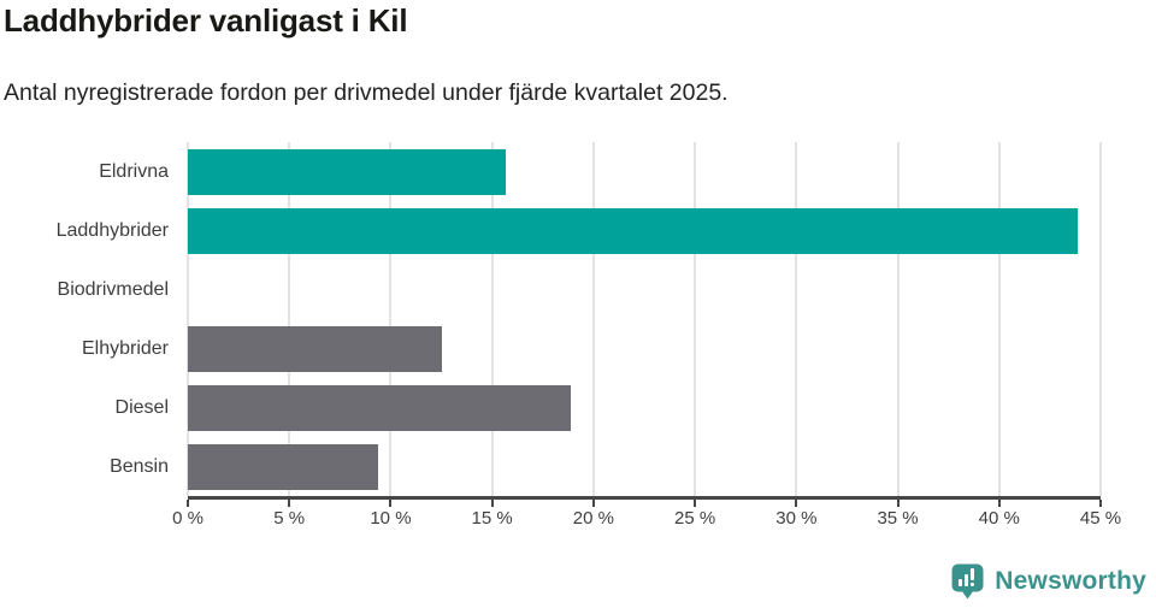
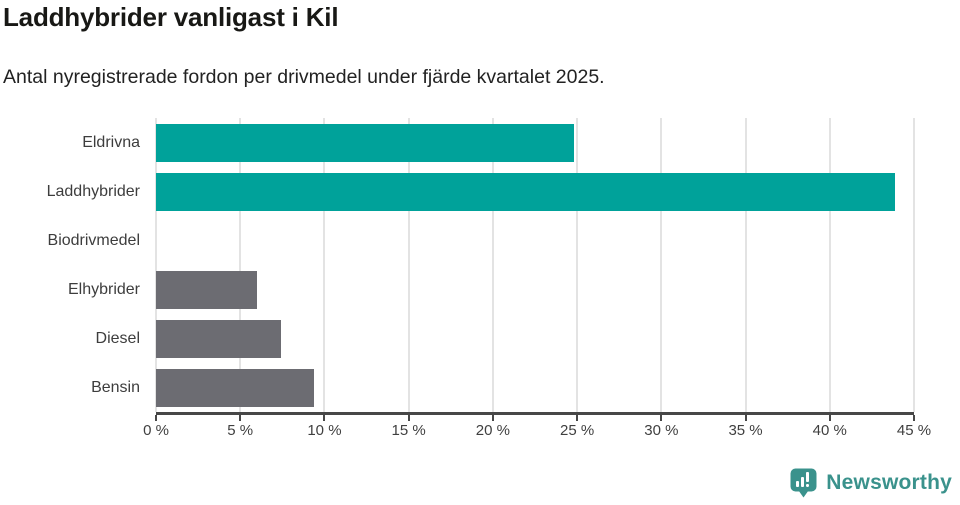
Eldrivna: 15.7% -> 24.8%
Elhybrider: 12.5% -> 6.0%
Diesel: 18.9% -> 7.4%
